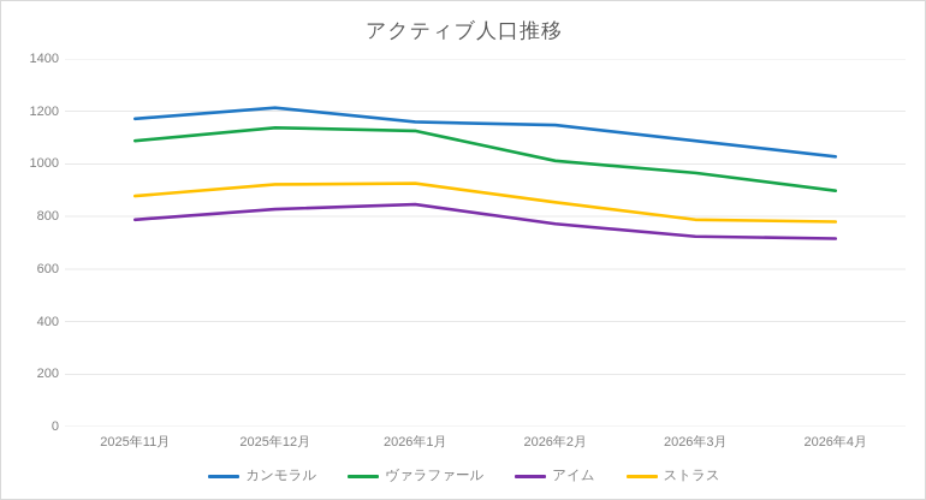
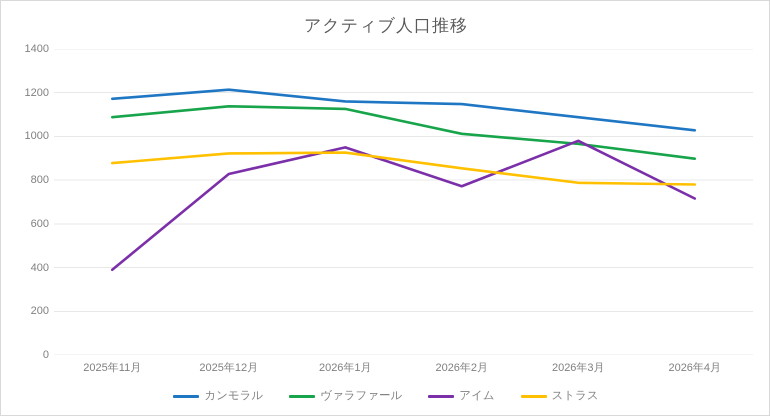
アイム/2025年11月: 790 -> 390
アイム/2026年1月: 850 -> 950
アイム/2026年3月: 720 -> 980
